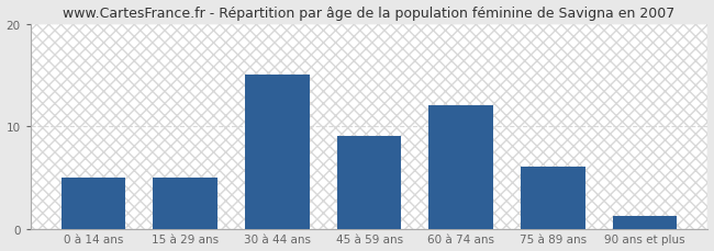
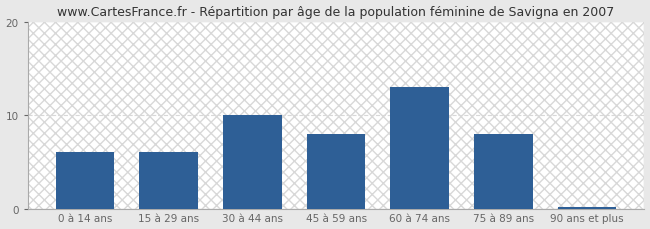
0 à 14 ans: 5.0 -> 6.0
15 à 29 ans: 5.0 -> 6.0
30 à 44 ans: 15.0 -> 10.0
45 à 59 ans: 9.0 -> 8.0
60 à 74 ans: 12.0 -> 13.0
75 à 89 ans: 6.0 -> 8.0
90 ans et plus: 1.2 -> 0.2
